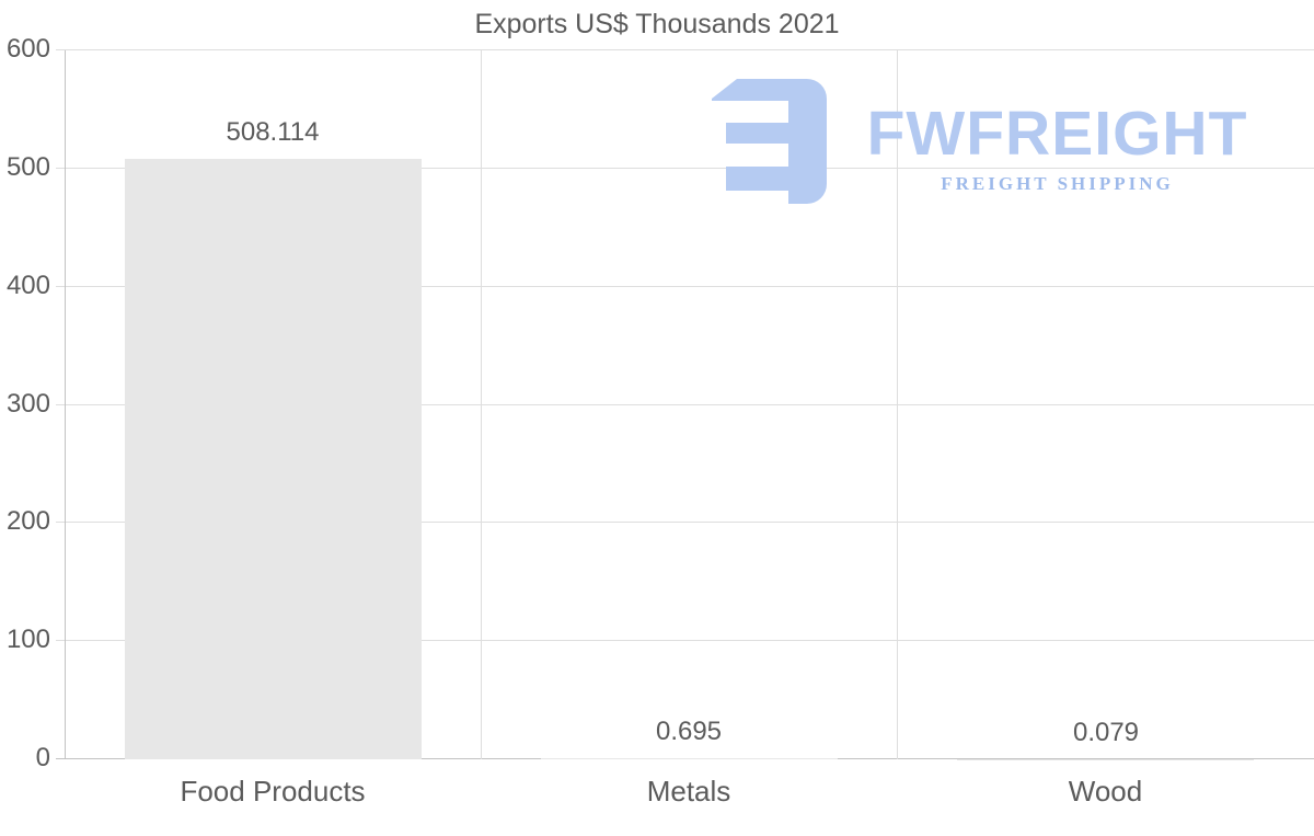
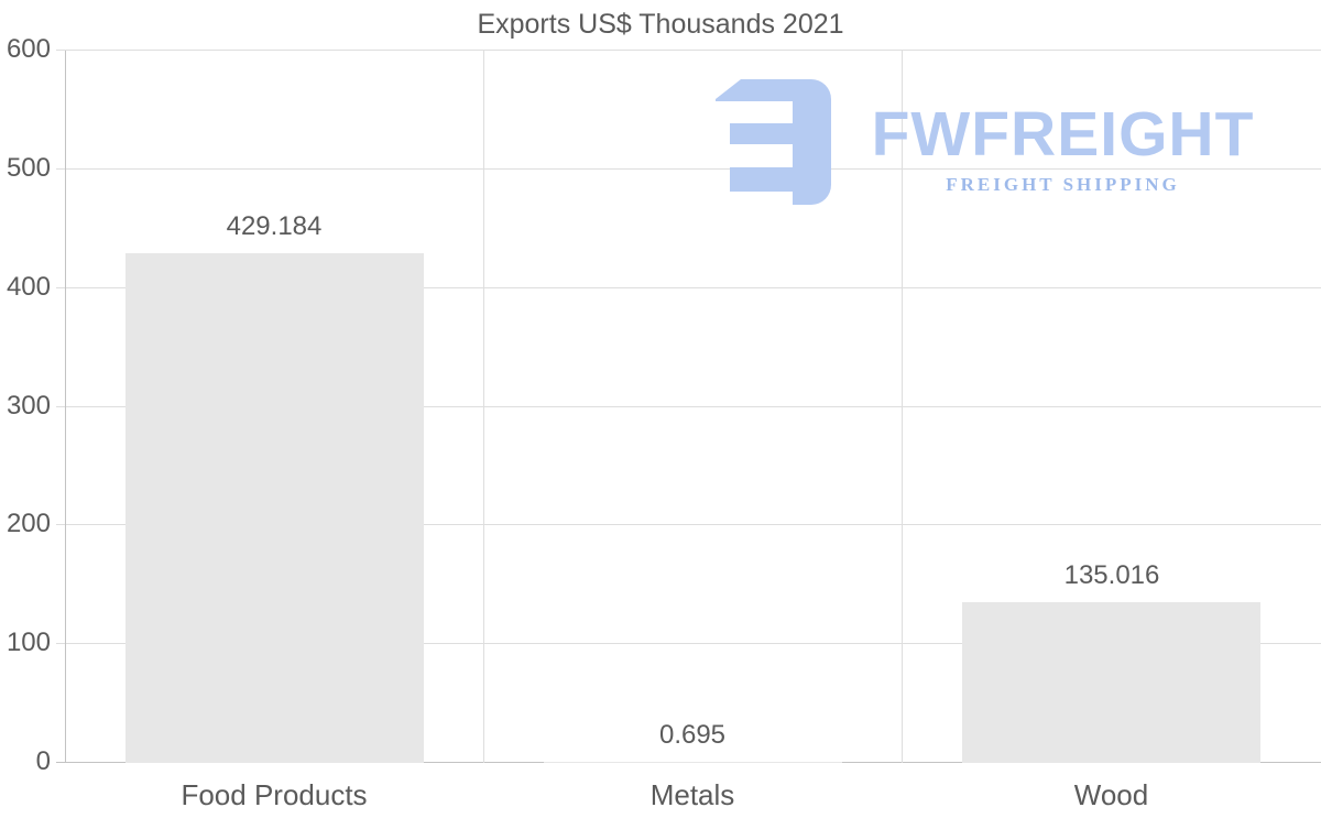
Food Products: 508.114 -> 429.184
Wood: 0.079 -> 135.016
